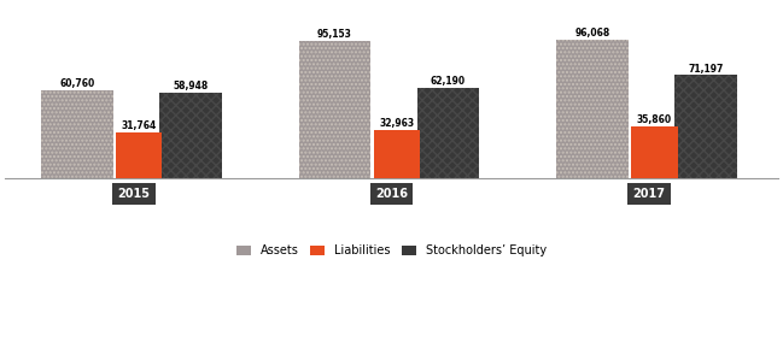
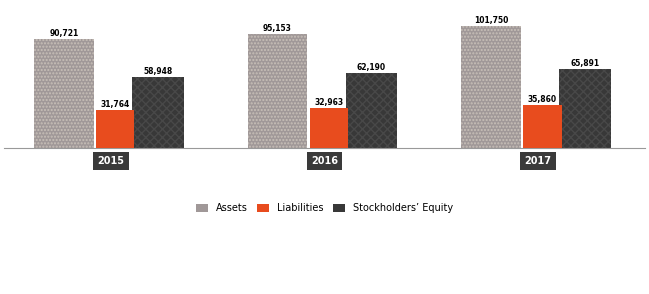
Assets/2015: 60,760 -> 90,721
Assets/2017: 96,068 -> 101,750
Stockholders’ Equity/2017: 71,197 -> 65,891
